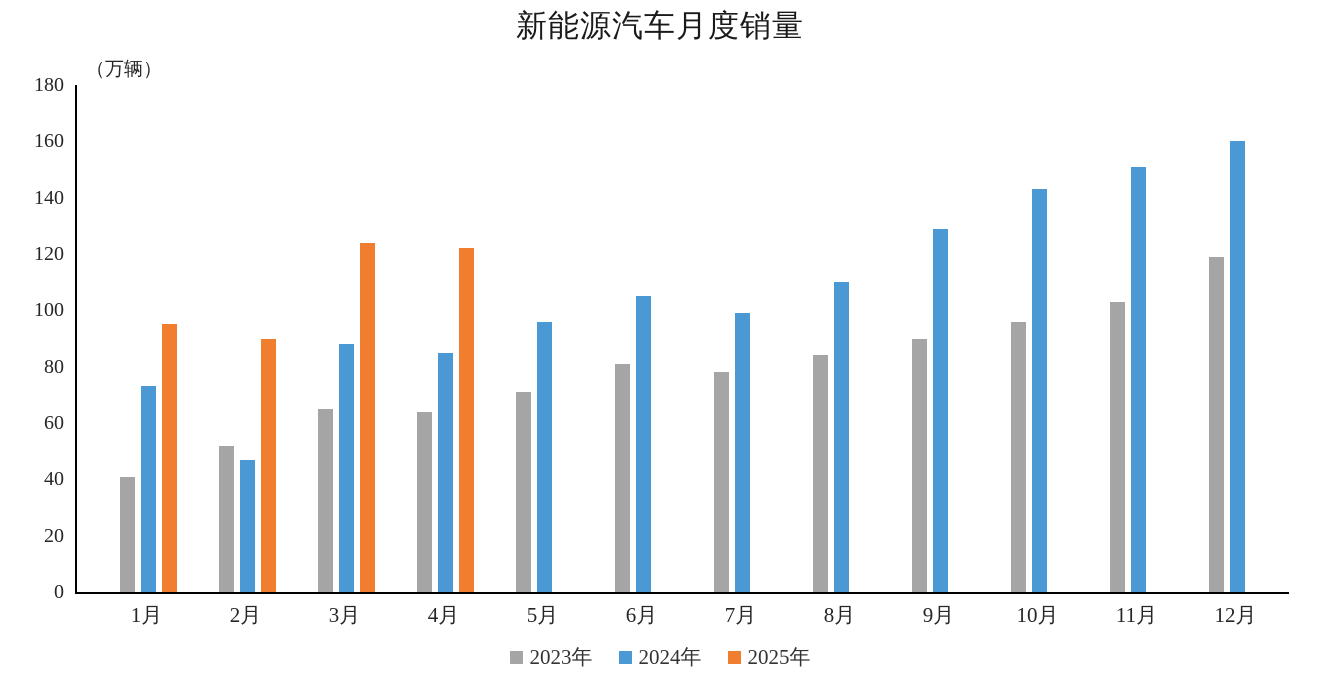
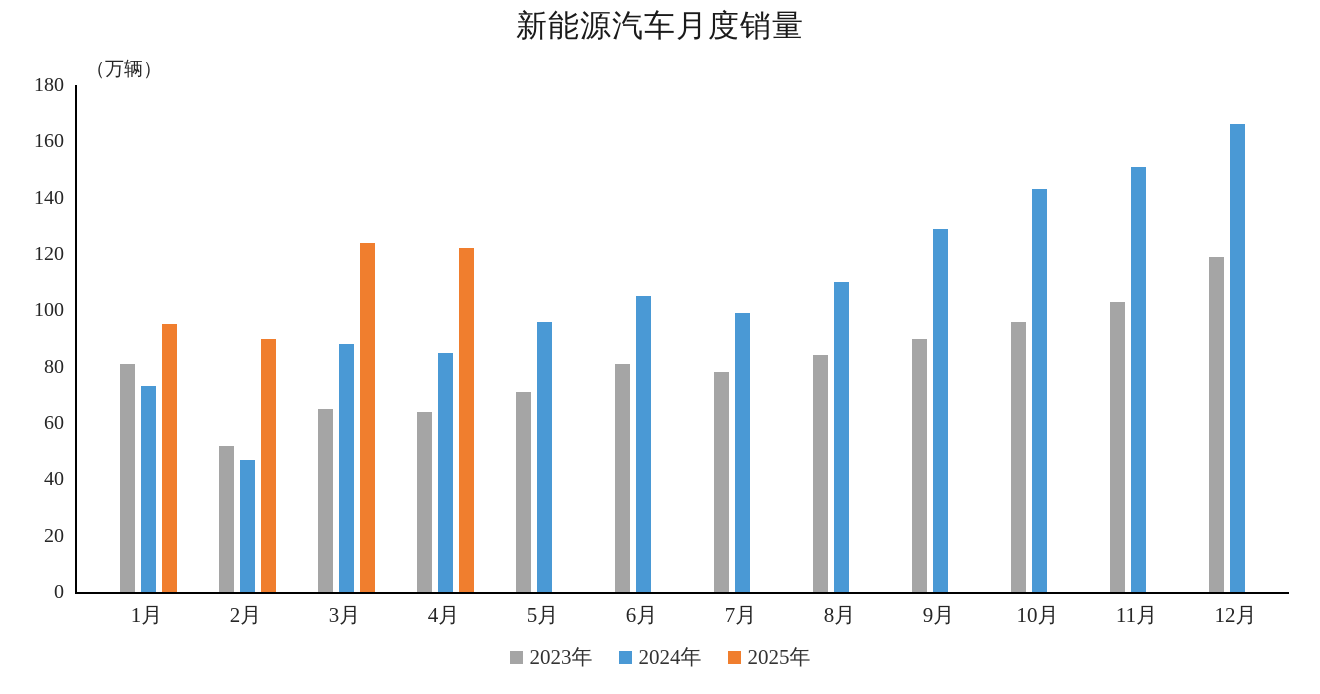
2023年/1月: 41 -> 81
2024年/12月: 160 -> 166
